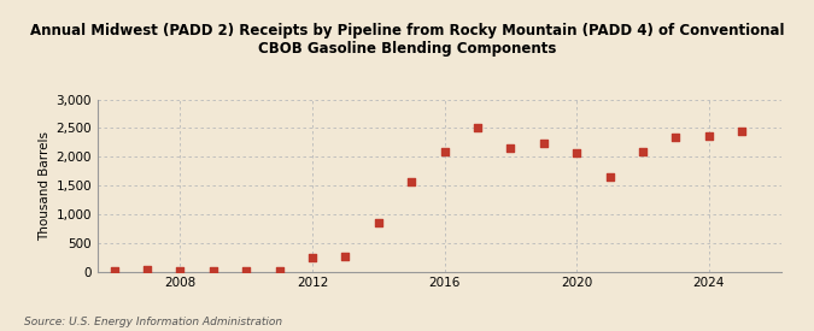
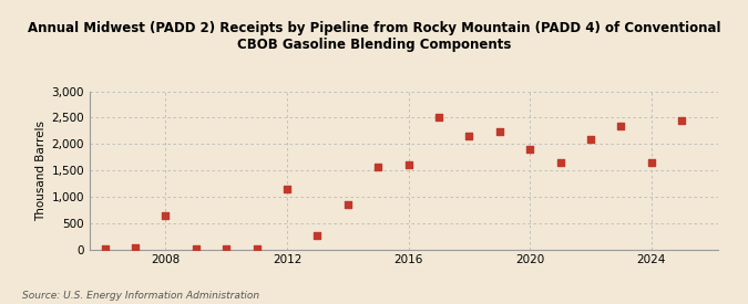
2008: 10 -> 650
2012: 240 -> 1,150
2016: 2,090 -> 1,600
2020: 2,060 -> 1,900
2024: 2,370 -> 1,650
